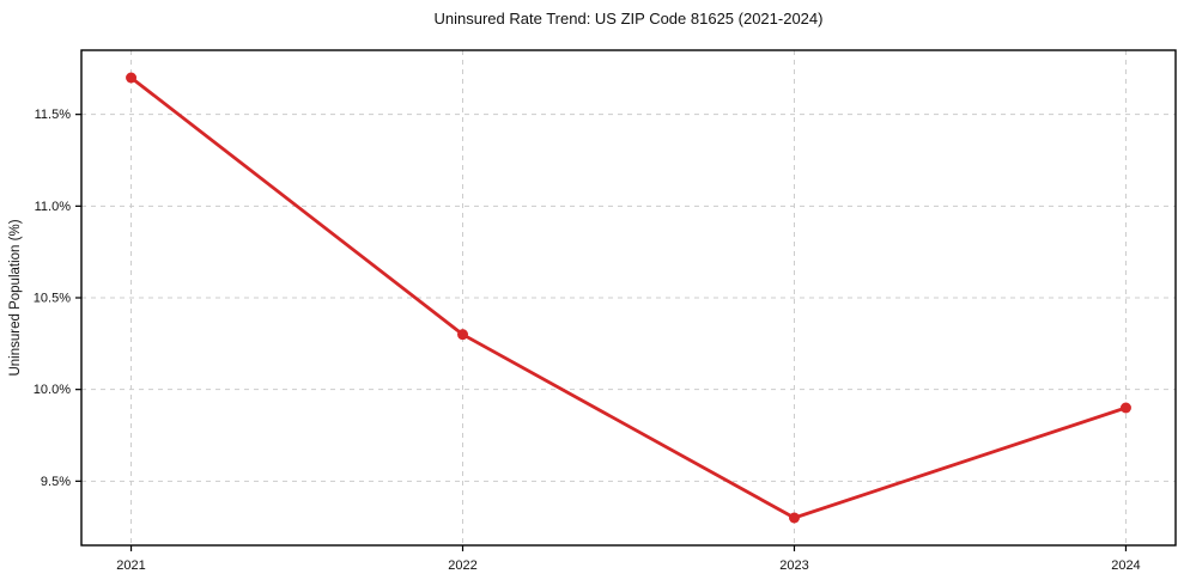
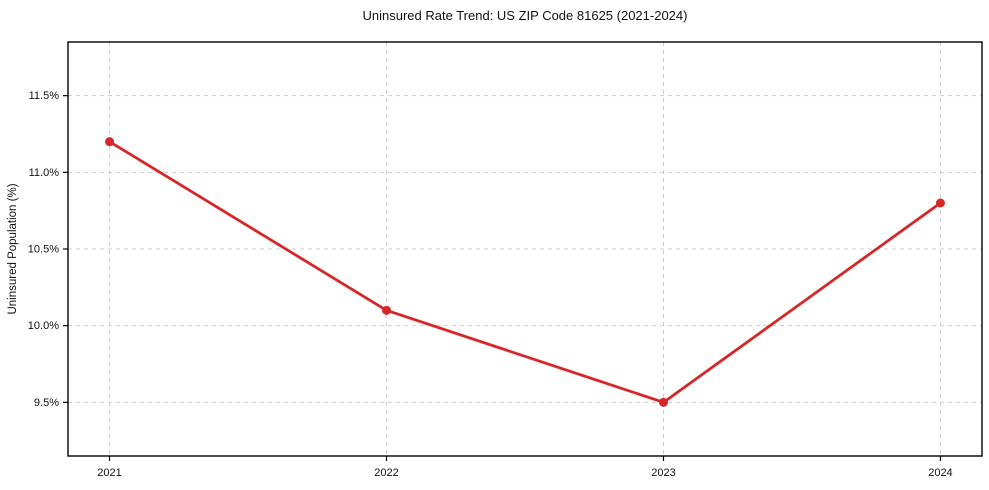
2021: 11.7% -> 11.2%
2022: 10.3% -> 10.1%
2023: 9.3% -> 9.5%
2024: 9.9% -> 10.8%
